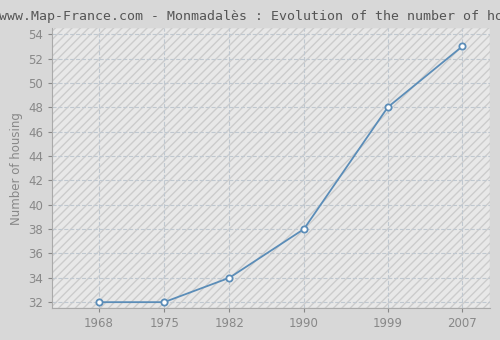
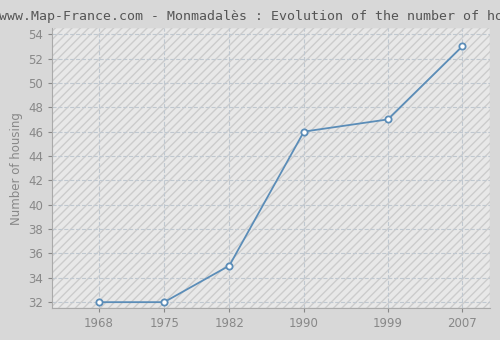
1982: 34 -> 35
1990: 38 -> 46
1999: 48 -> 47
